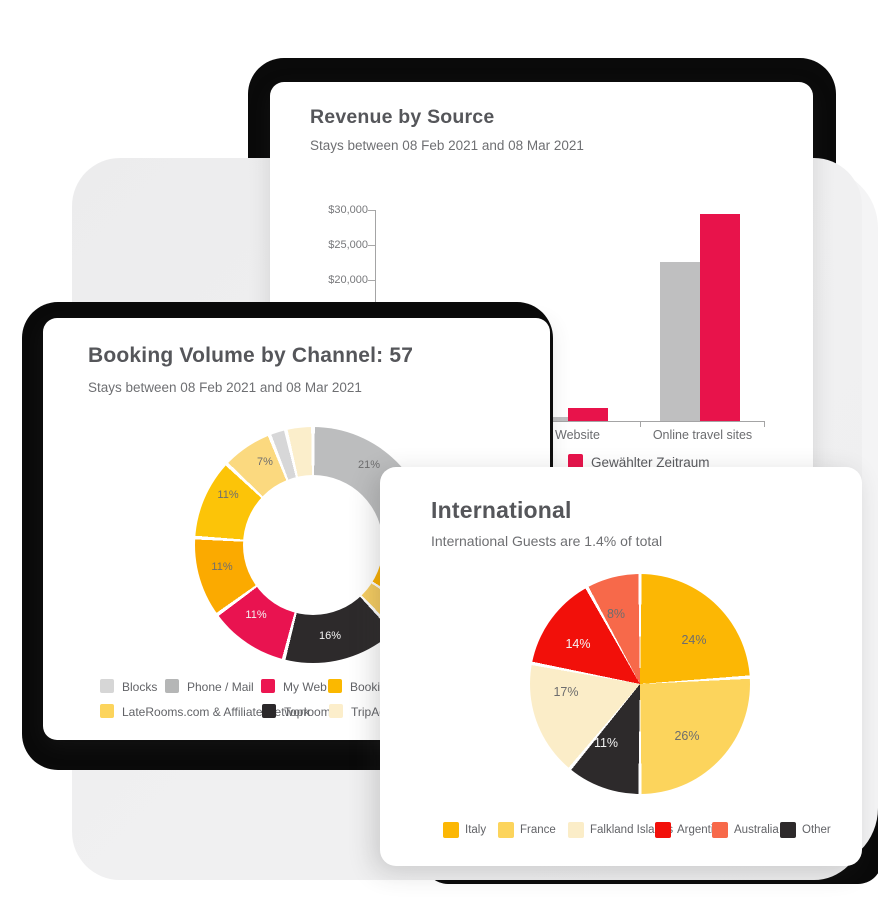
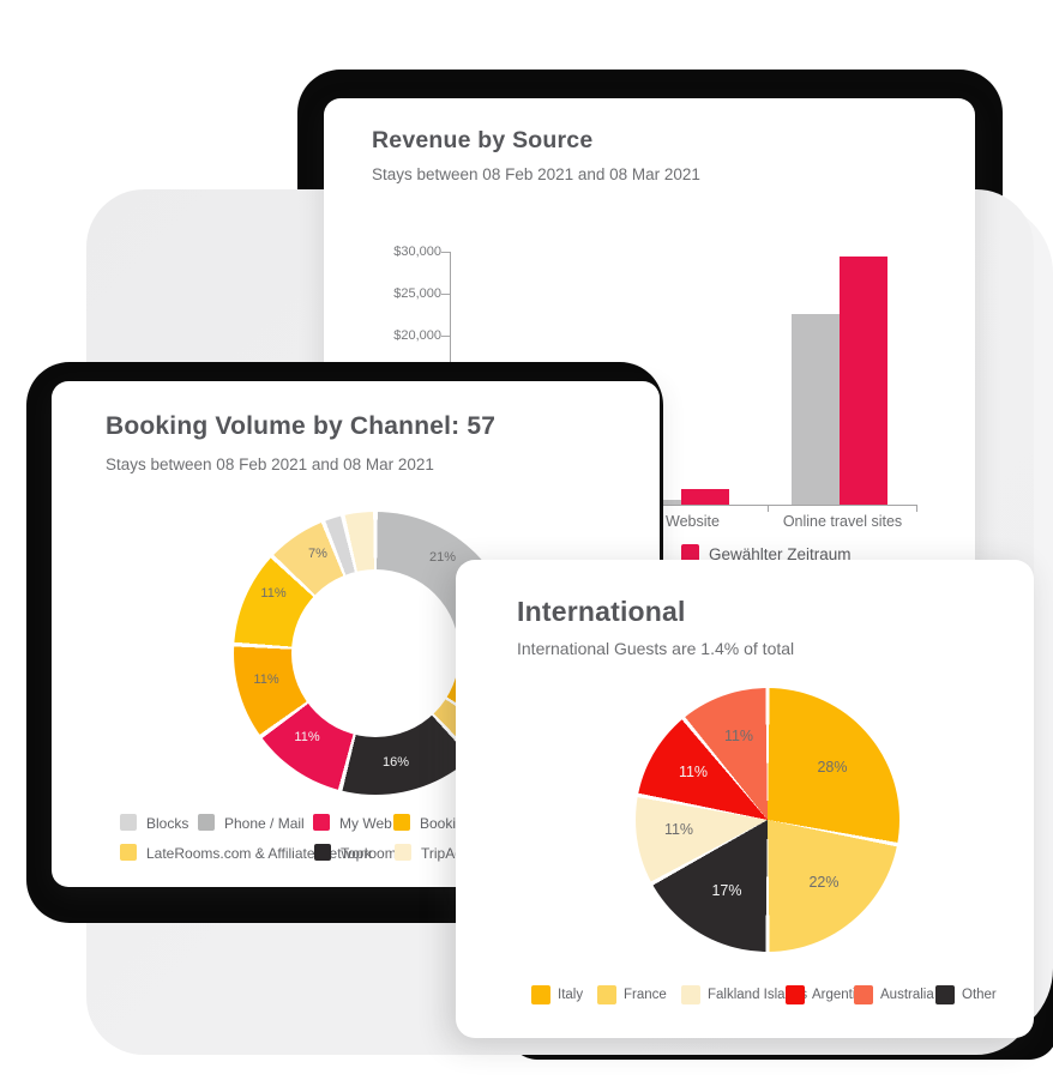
International/Italy: 24% -> 28%
International/France: 26% -> 22%
International/Other: 11% -> 17%
International/Falkland Islands: 17% -> 11%
International/Argentina: 14% -> 11%
International/Australia: 8% -> 11%
